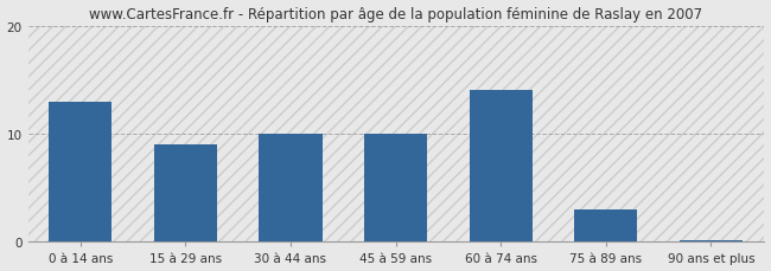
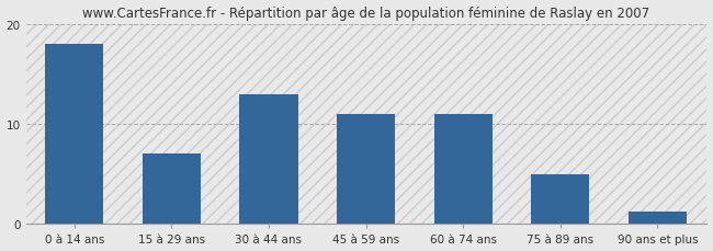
0 à 14 ans: 13.0 -> 18.0
15 à 29 ans: 9.0 -> 7.0
30 à 44 ans: 10.0 -> 13.0
45 à 59 ans: 10.0 -> 11.0
60 à 74 ans: 14.0 -> 11.0
75 à 89 ans: 3.0 -> 5.0
90 ans et plus: 0.2 -> 1.2
